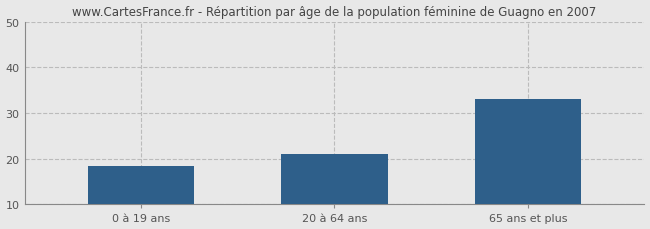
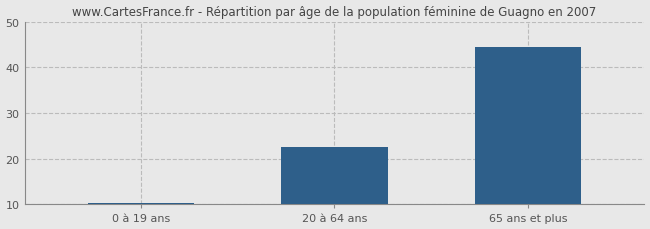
0 à 19 ans: 18.5 -> 10.3
20 à 64 ans: 21.0 -> 22.5
65 ans et plus: 33.0 -> 44.5
